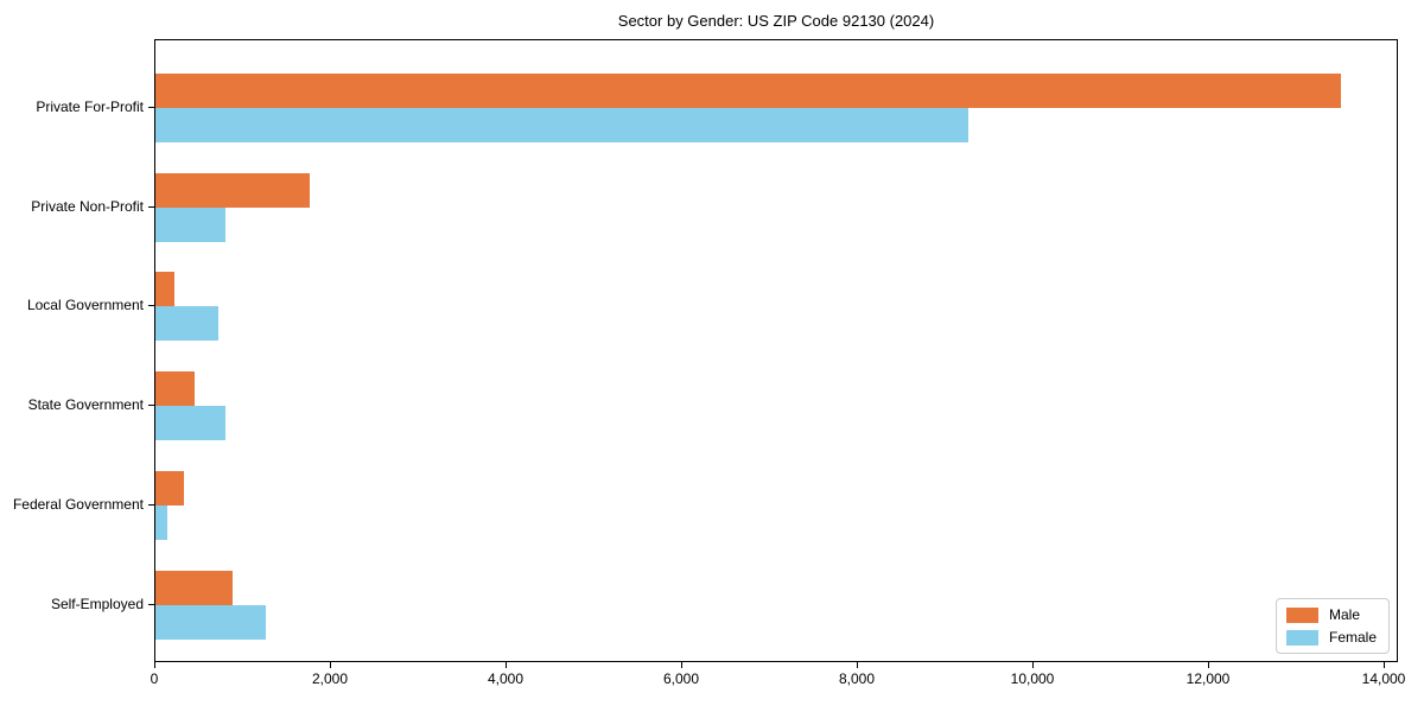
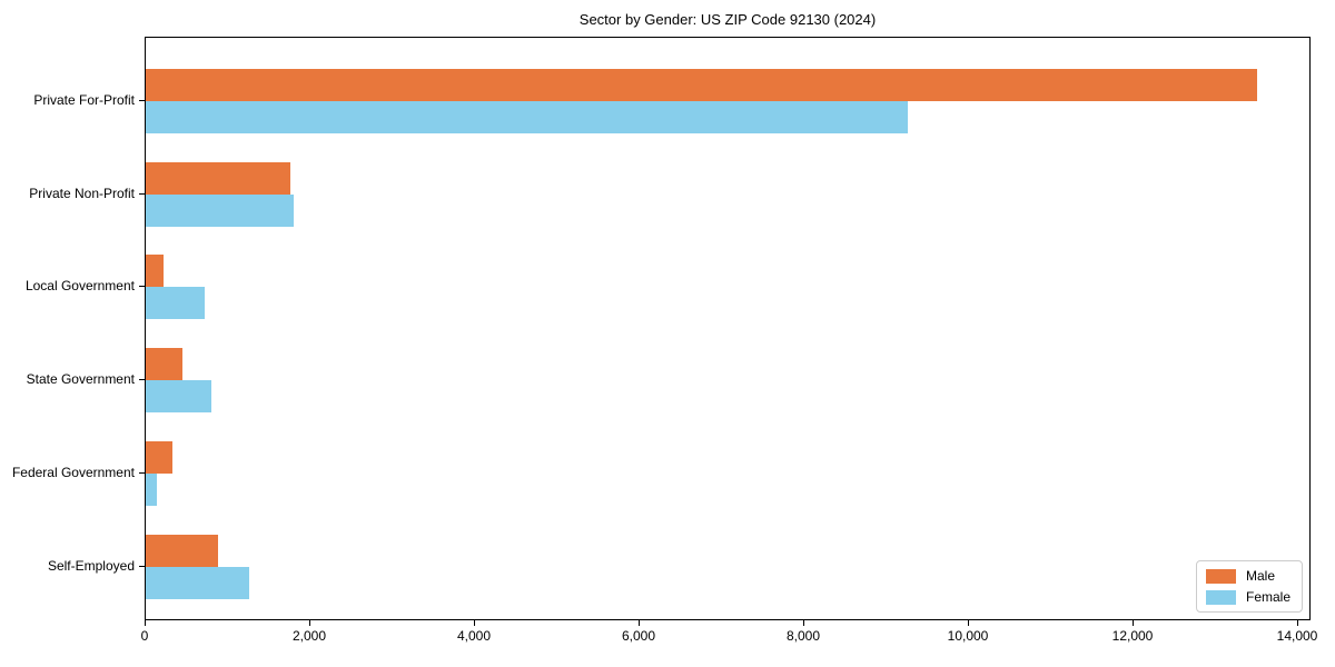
Female/Private Non-Profit: 800 -> 1800
